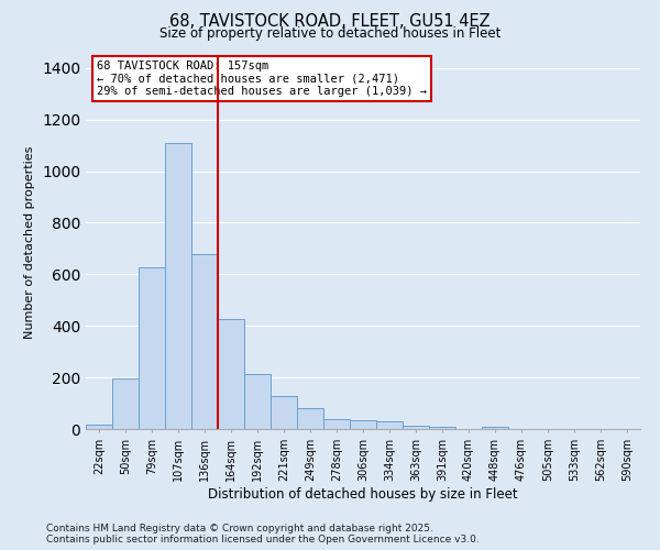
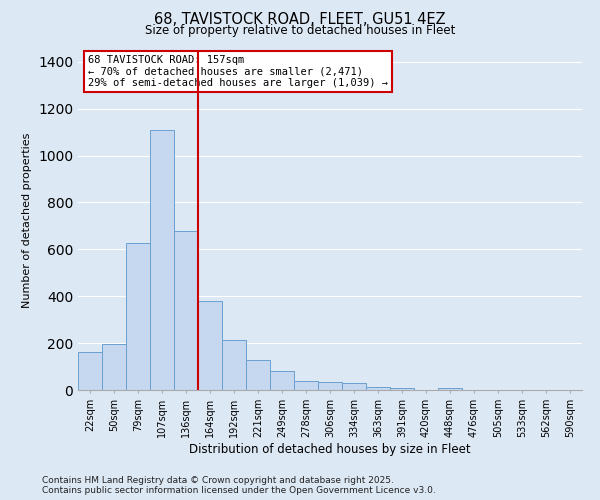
22sqm: 15 -> 160
164sqm: 425 -> 380
